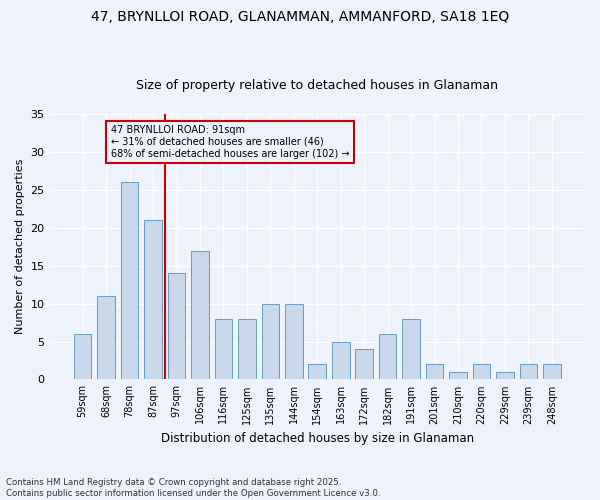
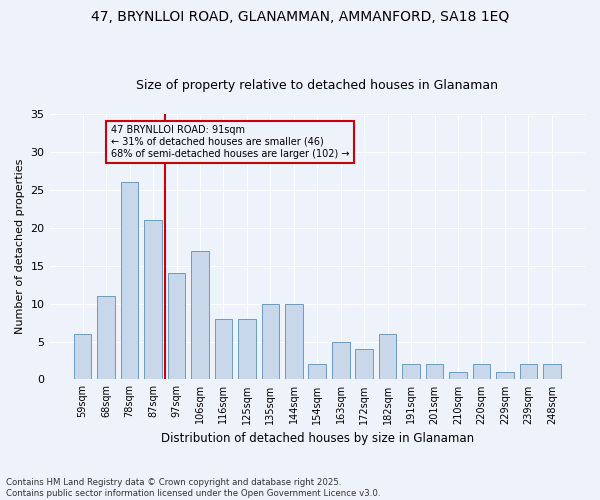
191sqm: 8 -> 2
